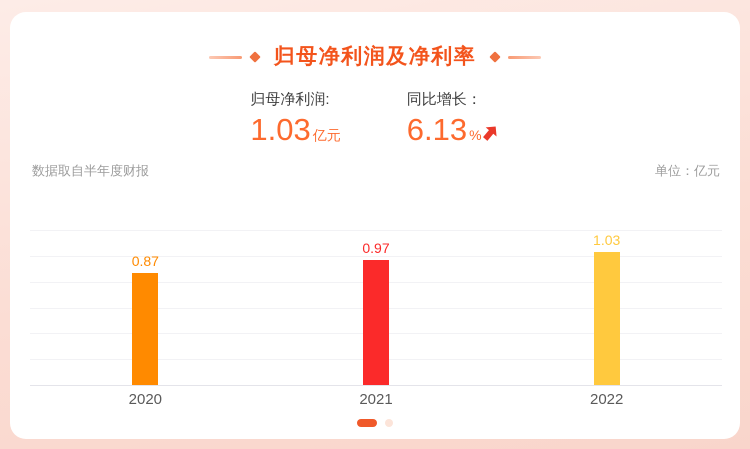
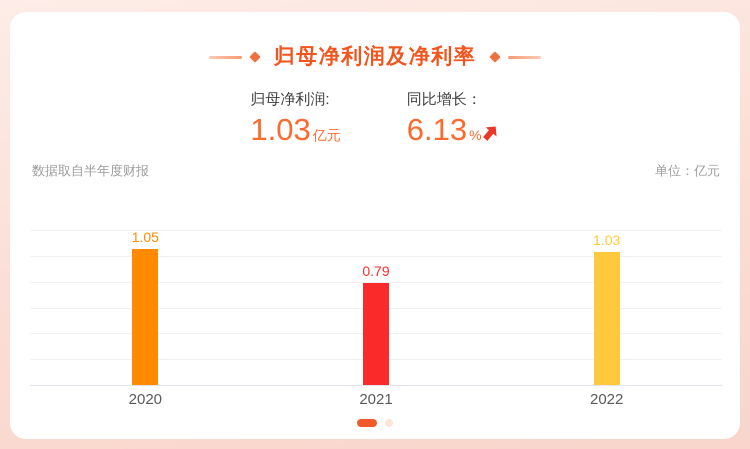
2020: 0.87 -> 1.05
2021: 0.97 -> 0.79
